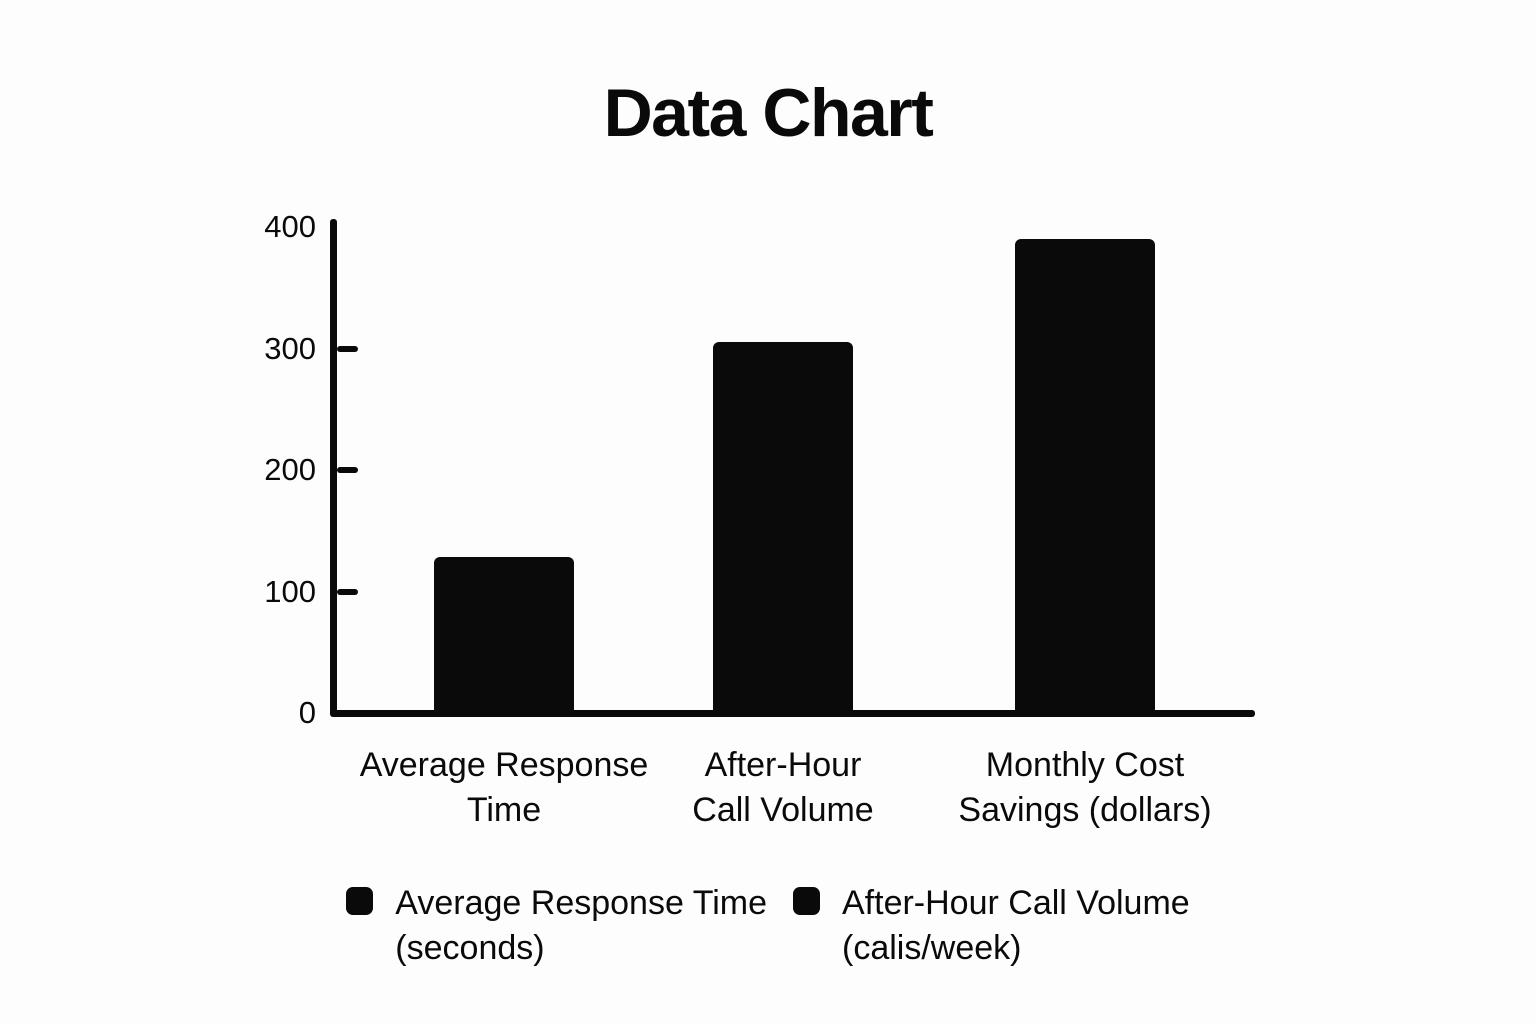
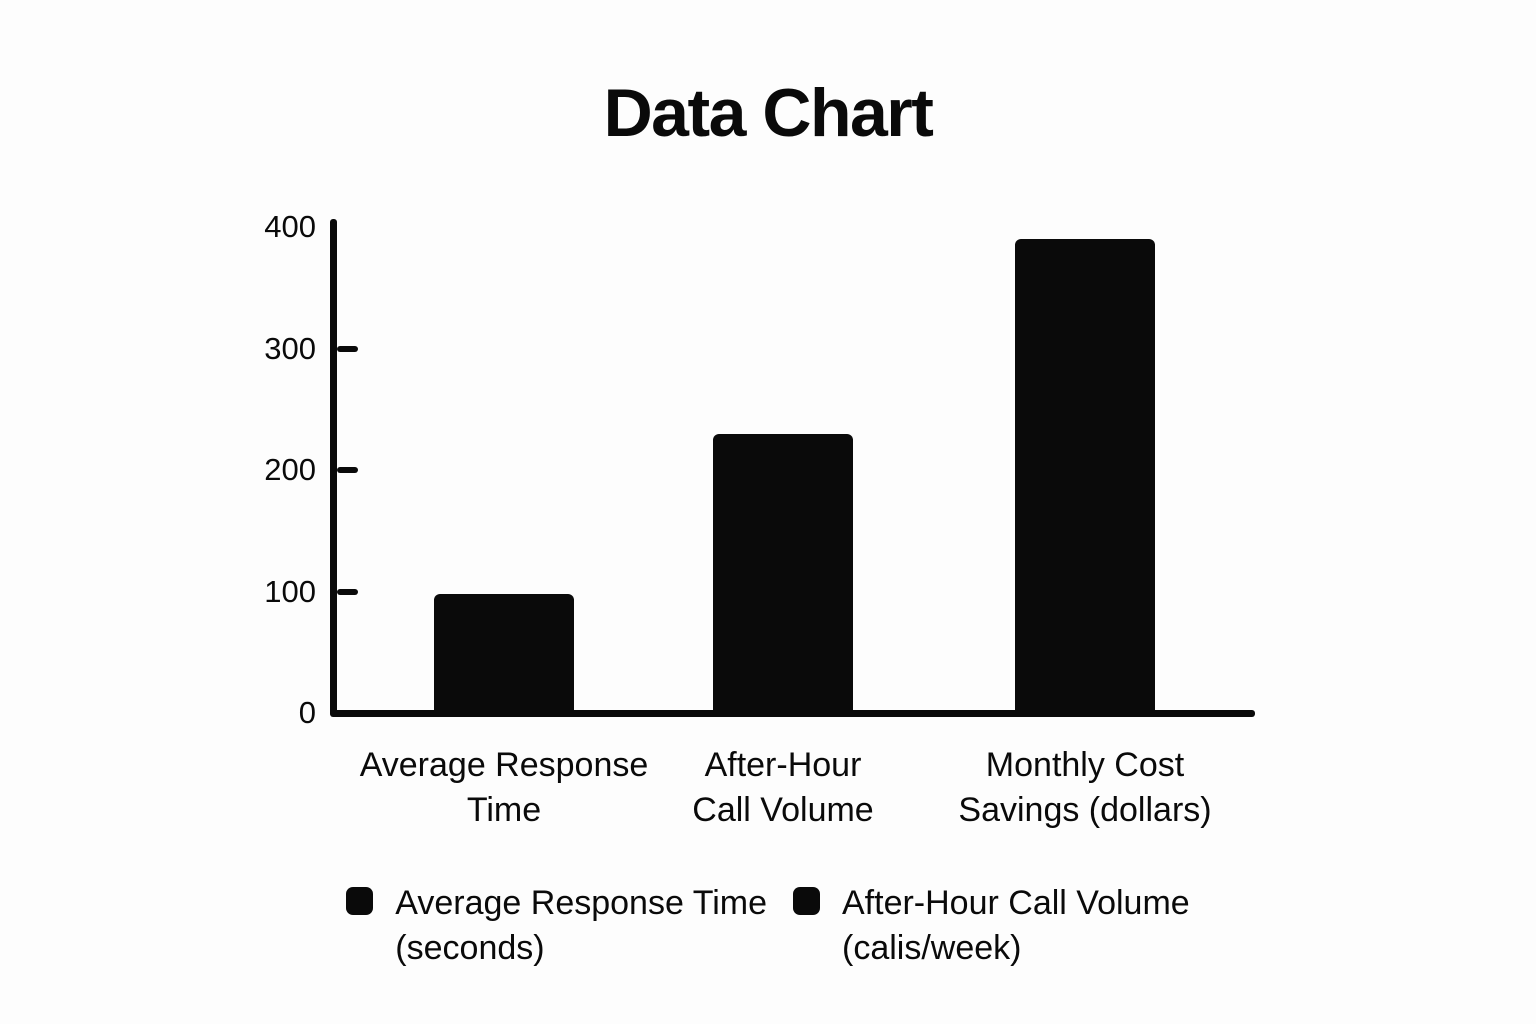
Average Response Time: 128 -> 98
After-Hour Call Volume: 305 -> 230
